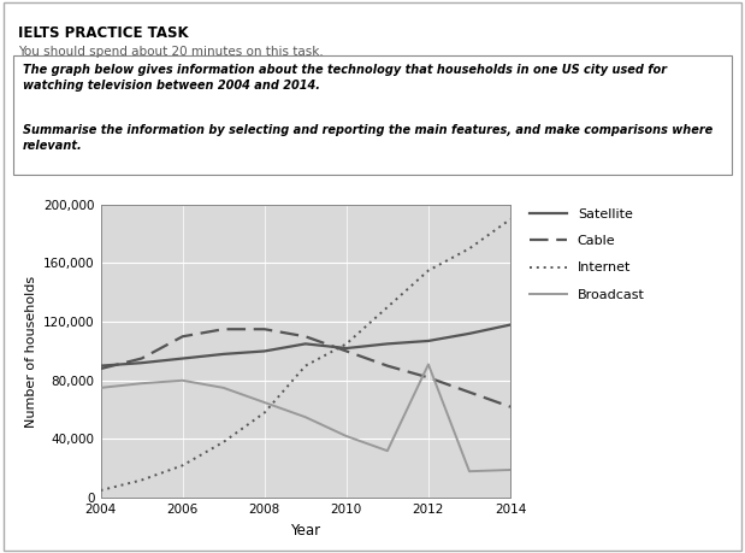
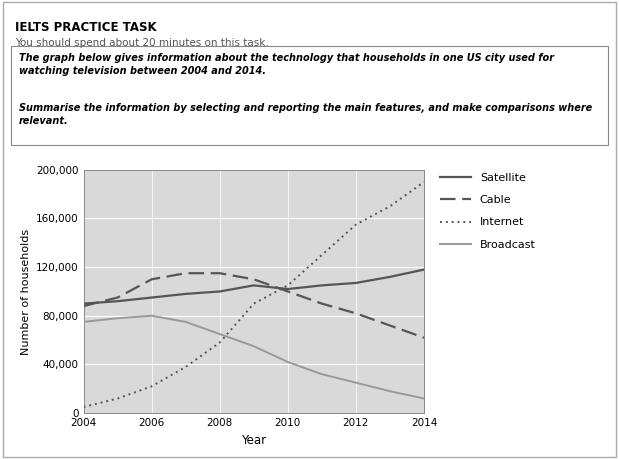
Broadcast/2012: 91,000 -> 25,000
Broadcast/2014: 19,000 -> 12,000
